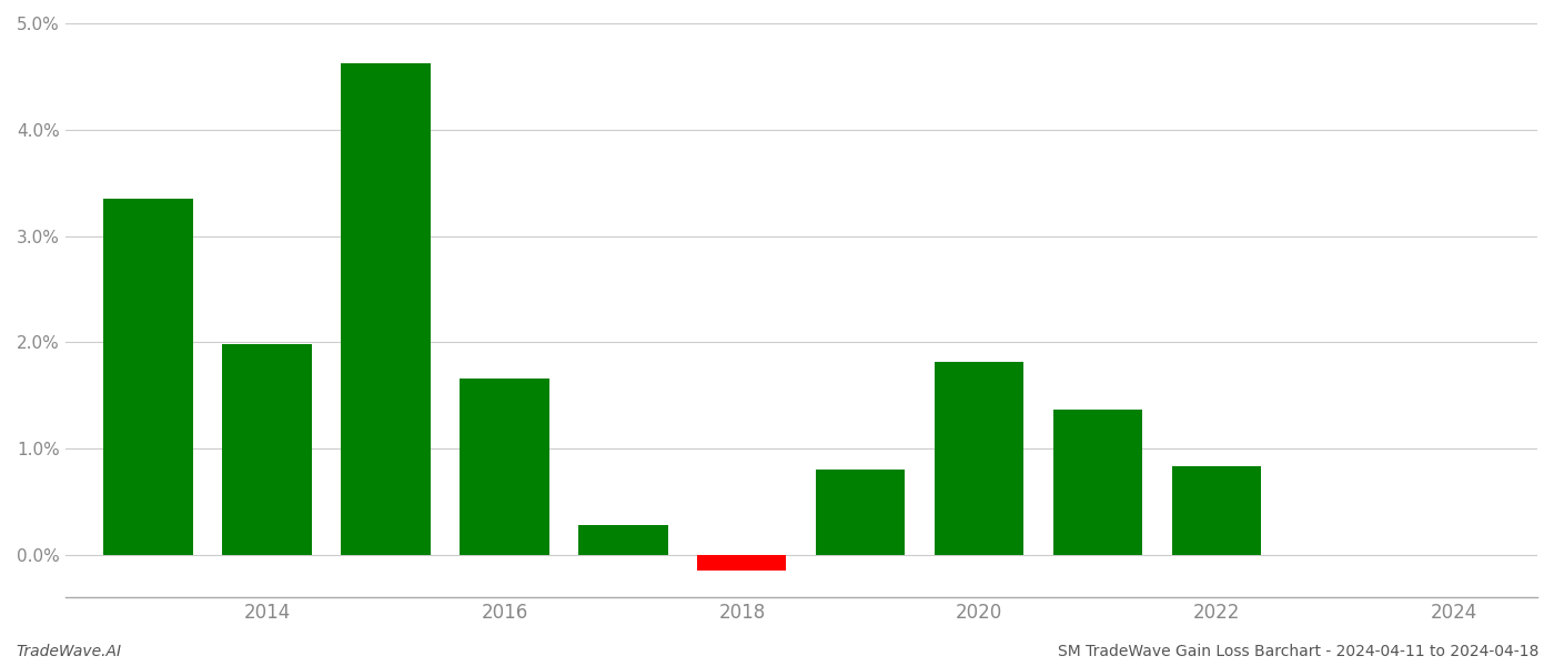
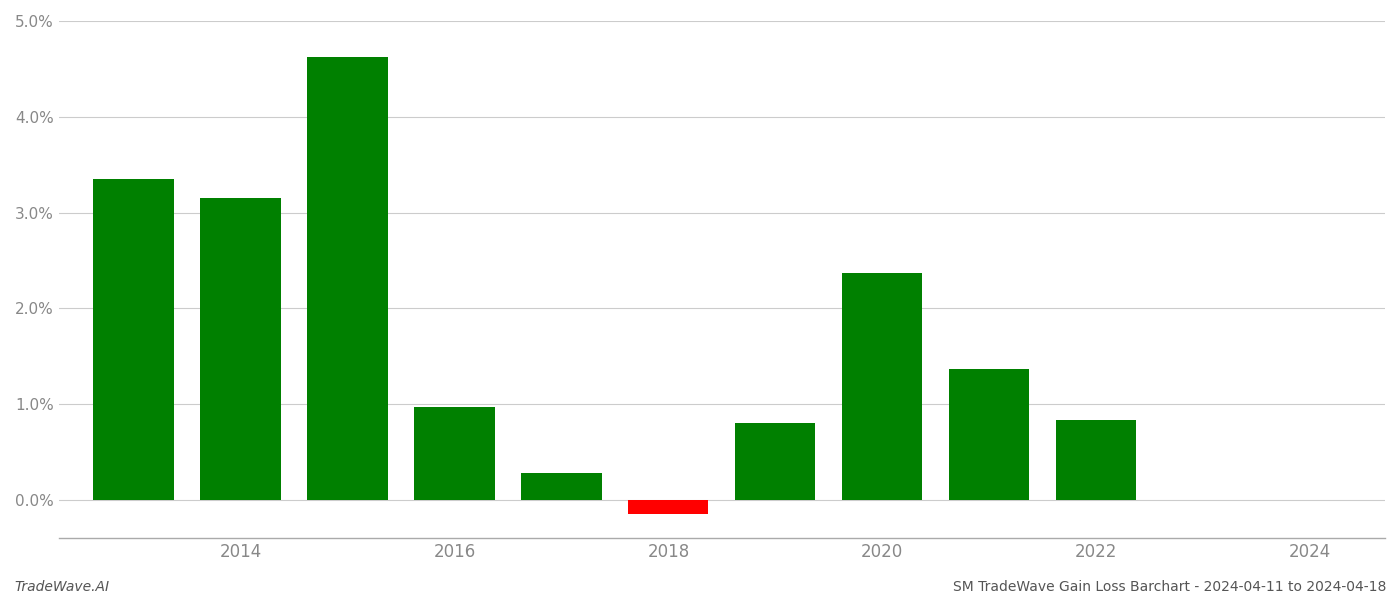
2014: 1.98% -> 3.15%
2016: 1.66% -> 0.97%
2020: 1.82% -> 2.37%
